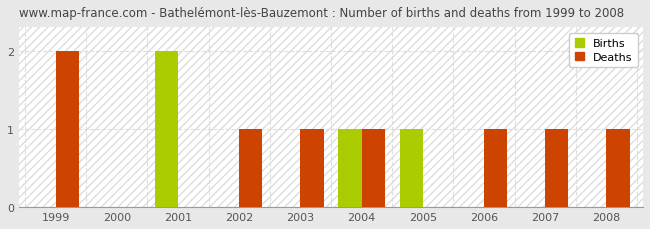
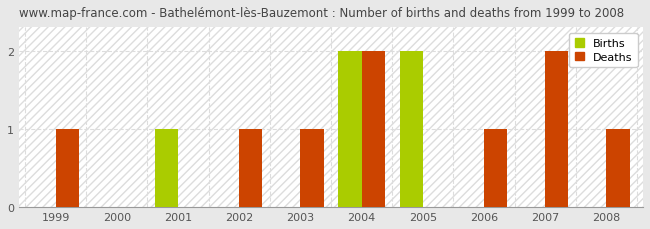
Deaths/1999: 2 -> 1
Births/2001: 2 -> 1
Births/2004: 1 -> 2
Deaths/2004: 1 -> 2
Births/2005: 1 -> 2
Deaths/2007: 1 -> 2
